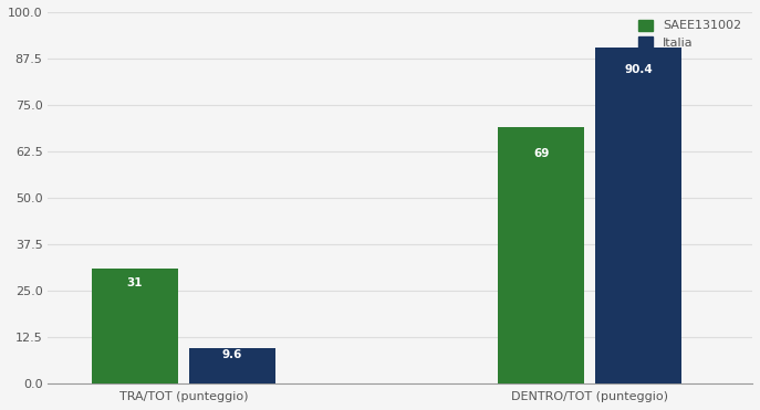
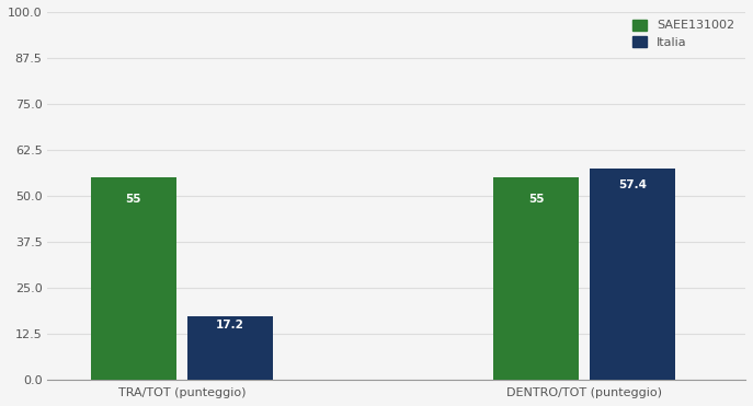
SAEE131002/TRA/TOT (punteggio): 31 -> 55
Italia/TRA/TOT (punteggio): 9.6 -> 17.2
SAEE131002/DENTRO/TOT (punteggio): 69 -> 55
Italia/DENTRO/TOT (punteggio): 90.4 -> 57.4
